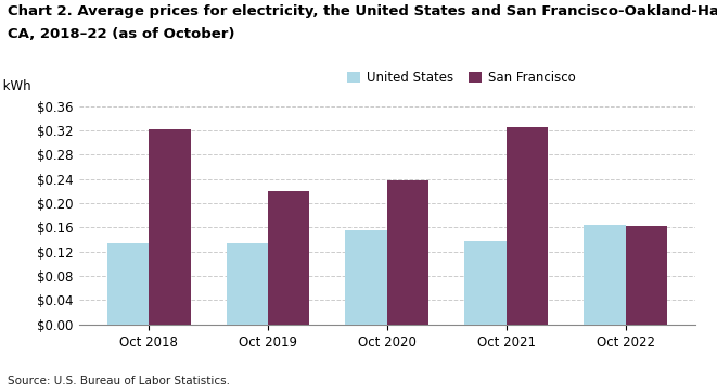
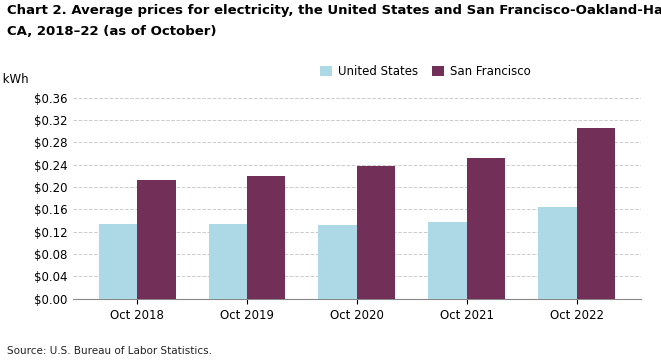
San Francisco/Oct 2018: $0.322 -> $0.213
United States/Oct 2020: $0.156 -> $0.132
San Francisco/Oct 2021: $0.326 -> $0.252
San Francisco/Oct 2022: $0.162 -> $0.305
